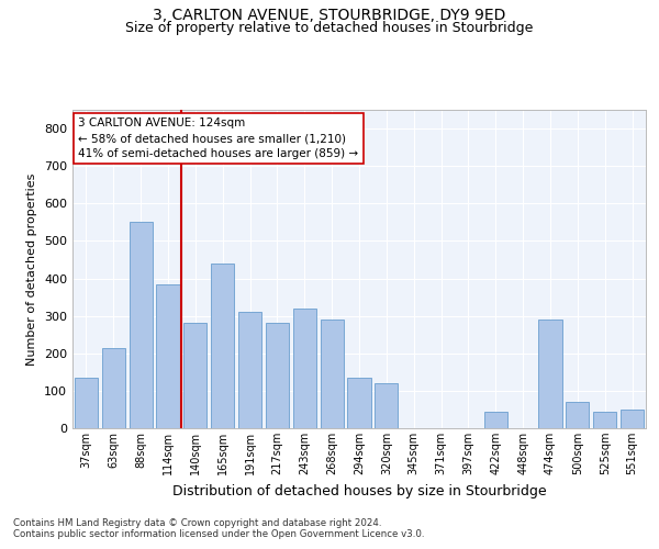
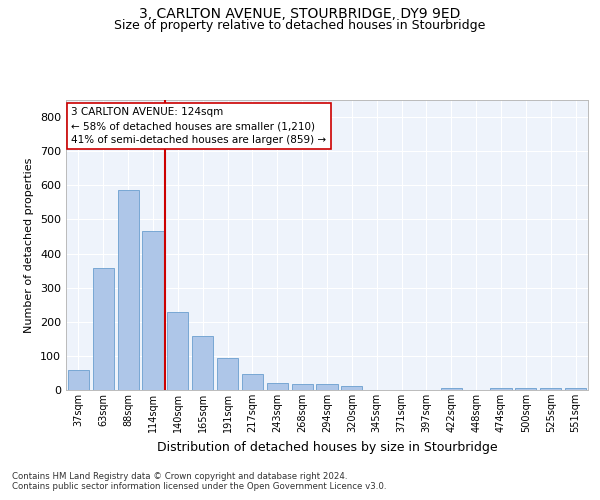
37sqm: 135 -> 60
63sqm: 215 -> 357
88sqm: 550 -> 587
114sqm: 385 -> 465
140sqm: 280 -> 229
165sqm: 440 -> 158
191sqm: 310 -> 95
217sqm: 280 -> 48
243sqm: 320 -> 20
268sqm: 290 -> 17
294sqm: 135 -> 17
320sqm: 120 -> 12
422sqm: 45 -> 5
474sqm: 290 -> 7
500sqm: 70 -> 5
525sqm: 45 -> 5
551sqm: 50 -> 5
